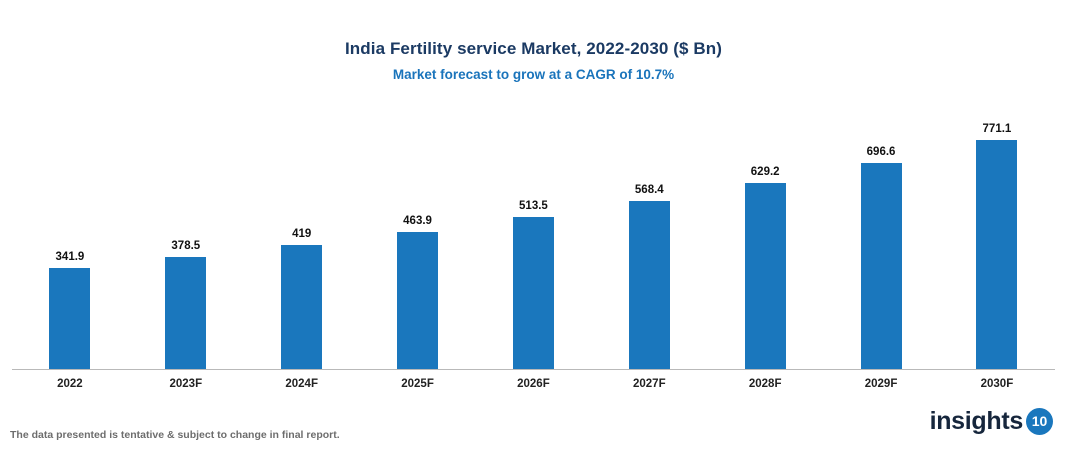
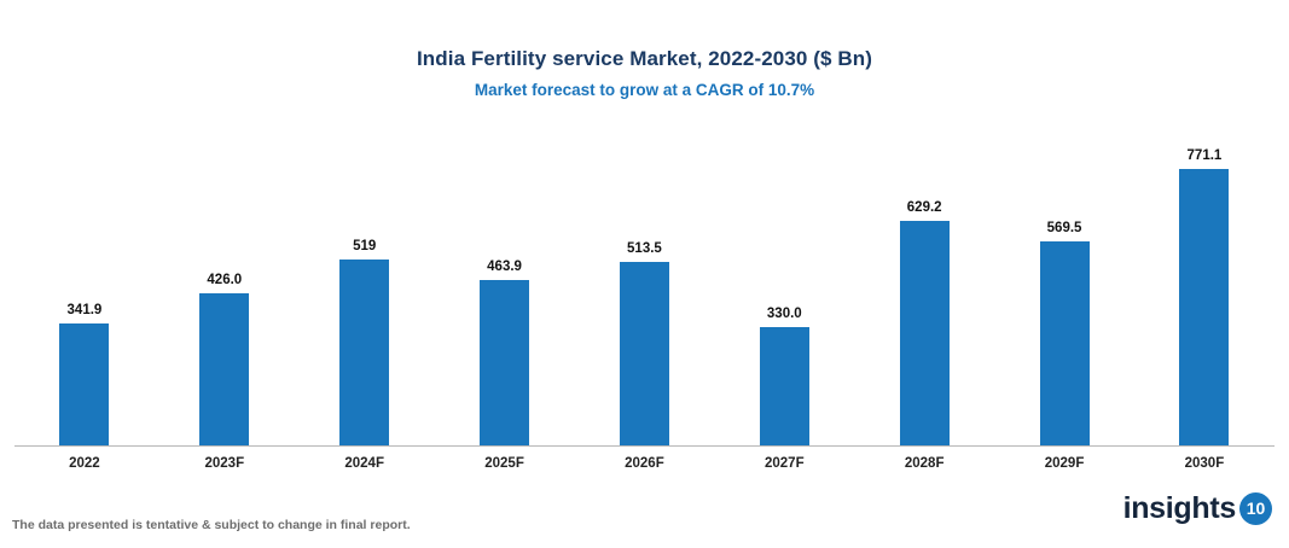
2023F: 378.5 -> 426.0
2024F: 419 -> 519
2027F: 568.4 -> 330.0
2029F: 696.6 -> 569.5
